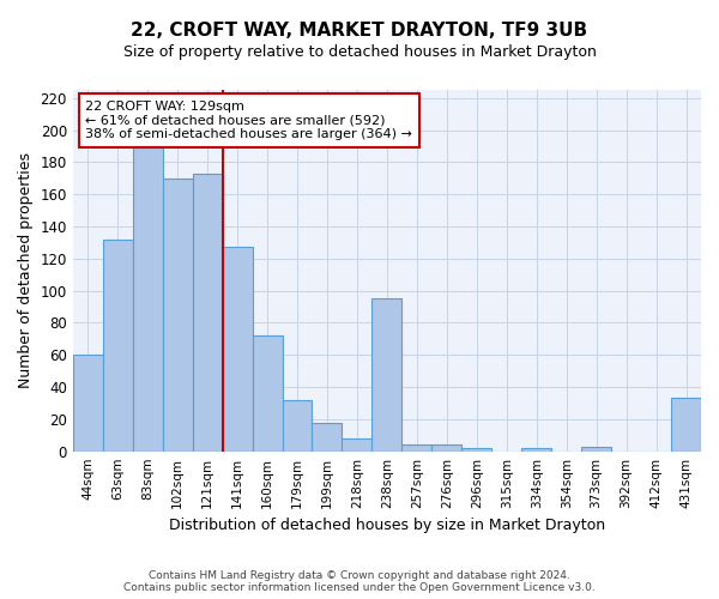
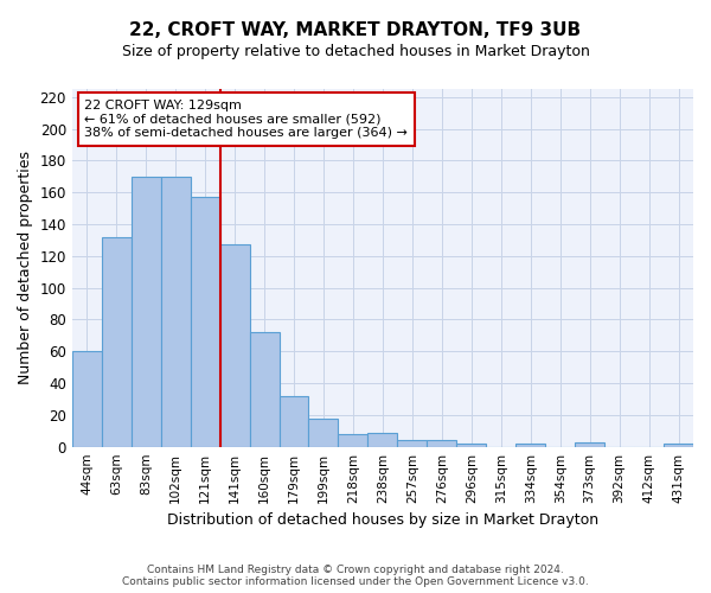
83sqm: 189 -> 170
121sqm: 173 -> 157
238sqm: 95 -> 9
431sqm: 33 -> 2
